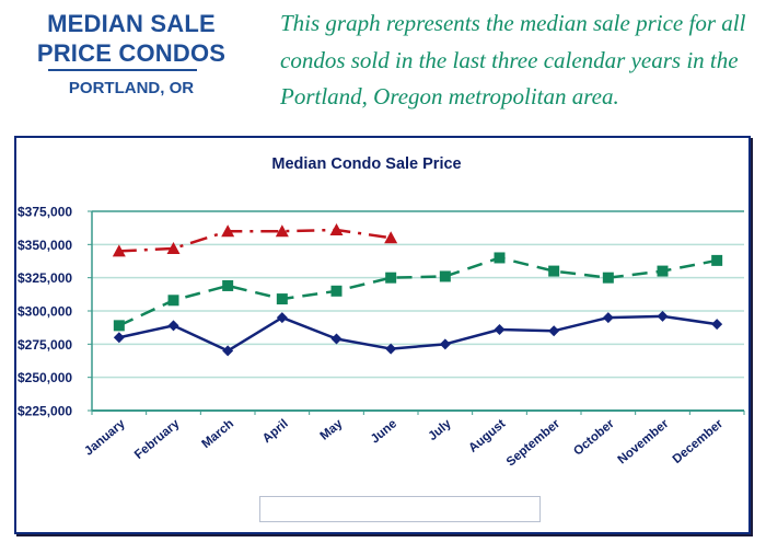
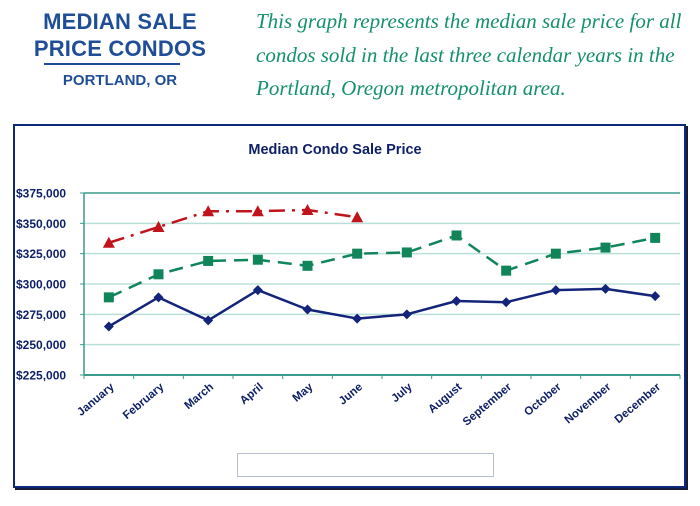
2020/January: $280000 -> $265000
2022/January: $345000 -> $334000
2021/April: $309000 -> $320000
2021/September: $330000 -> $311000
